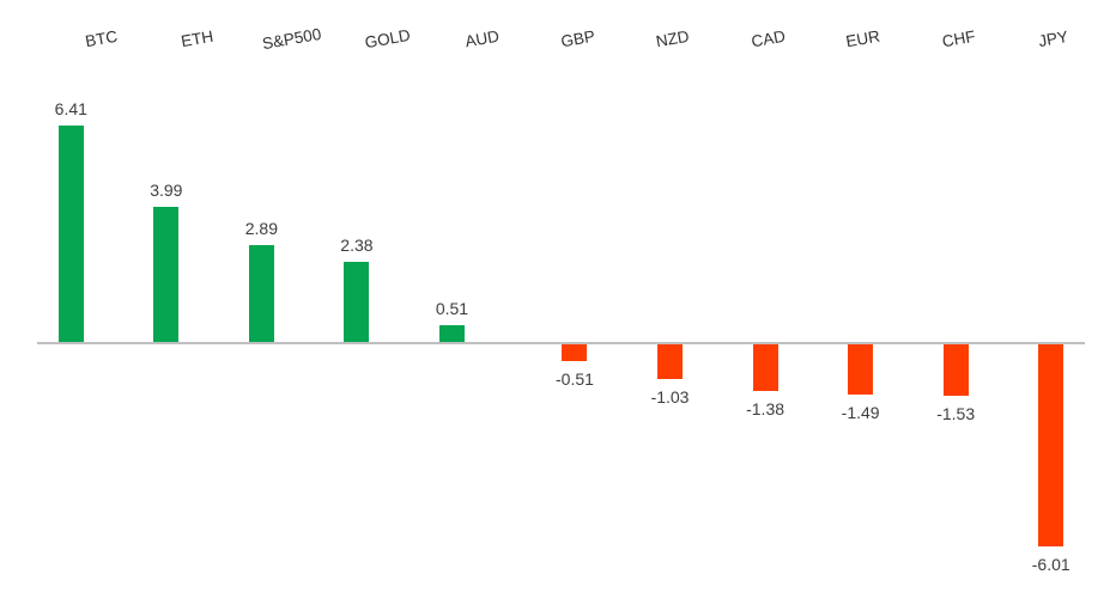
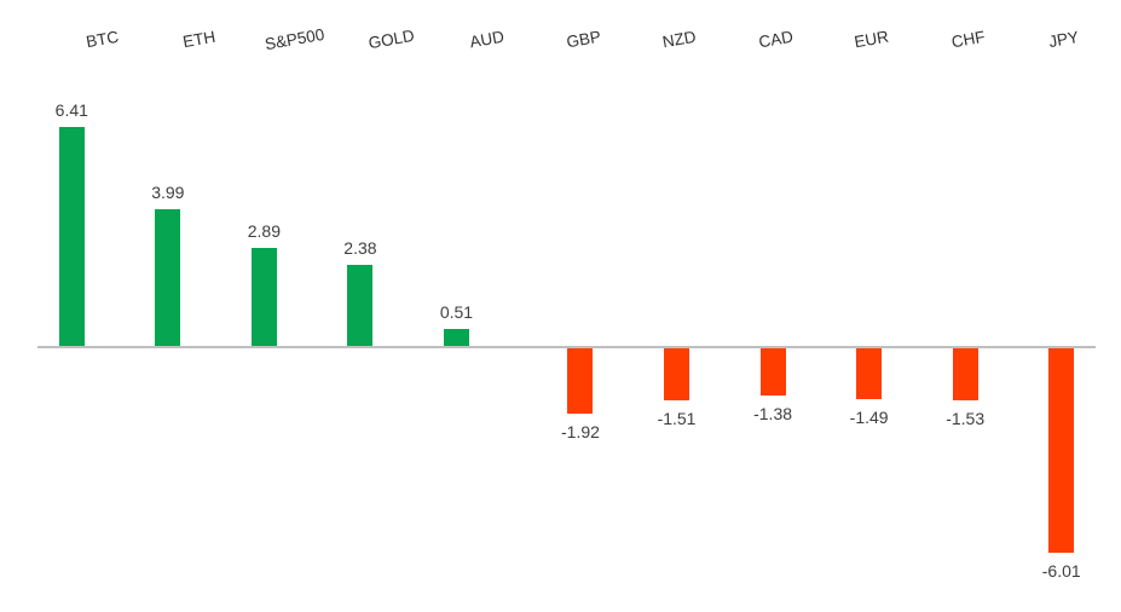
GBP: -0.51 -> -1.92
NZD: -1.03 -> -1.51
